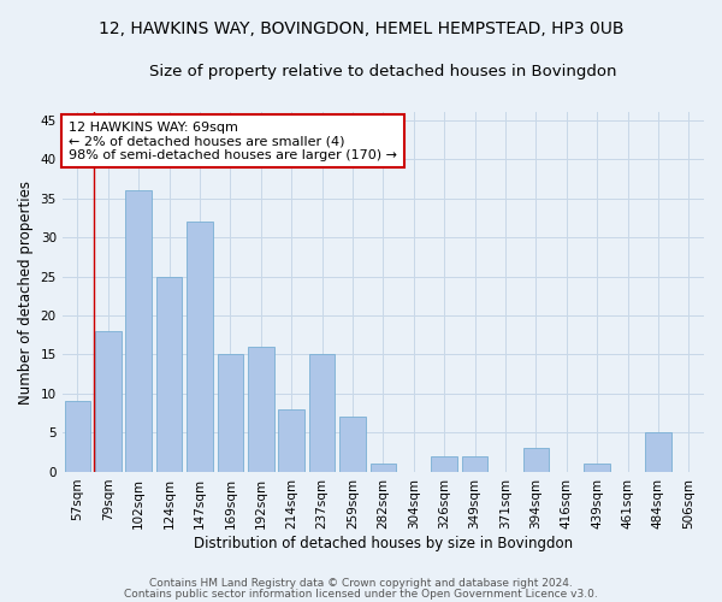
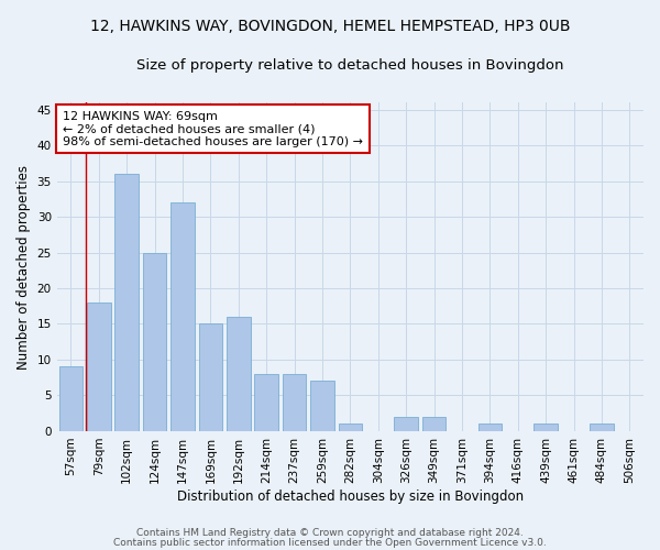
237sqm: 15 -> 8
394sqm: 3 -> 1
484sqm: 5 -> 1
